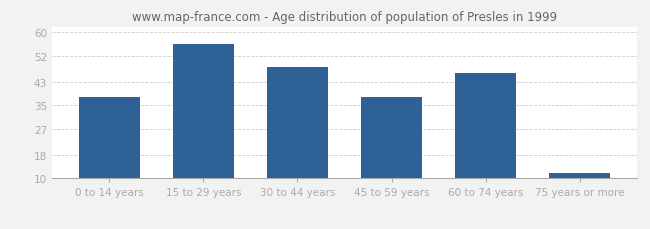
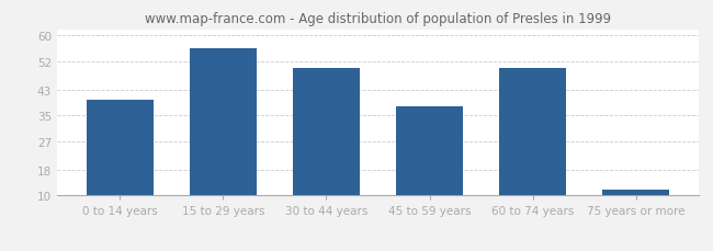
0 to 14 years: 38 -> 40
30 to 44 years: 48 -> 50
60 to 74 years: 46 -> 50
